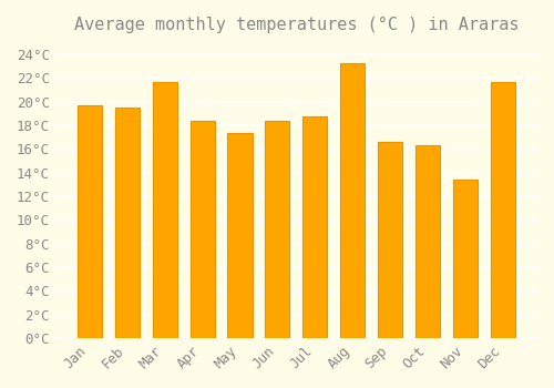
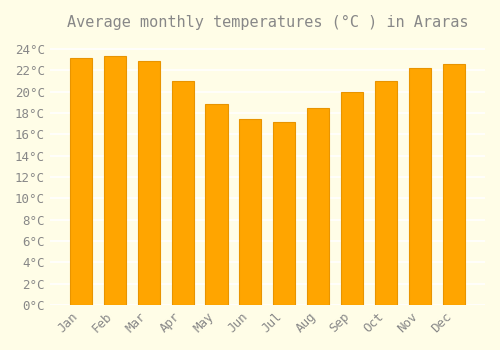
Jan: 19.7°C -> 23.1°C
Feb: 19.5°C -> 23.3°C
Mar: 21.6°C -> 22.9°C
Apr: 18.4°C -> 21.0°C
May: 17.3°C -> 18.8°C
Jun: 18.4°C -> 17.4°C
Jul: 18.7°C -> 17.1°C
Aug: 23.2°C -> 18.5°C
Sep: 16.6°C -> 20.0°C
Oct: 16.3°C -> 21.0°C
Nov: 13.4°C -> 22.2°C
Dec: 21.6°C -> 22.6°C
